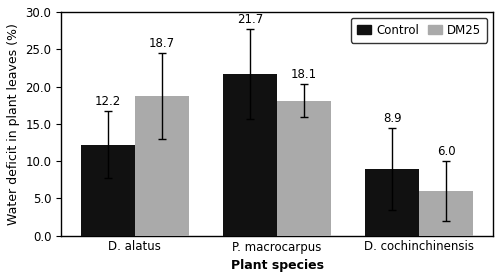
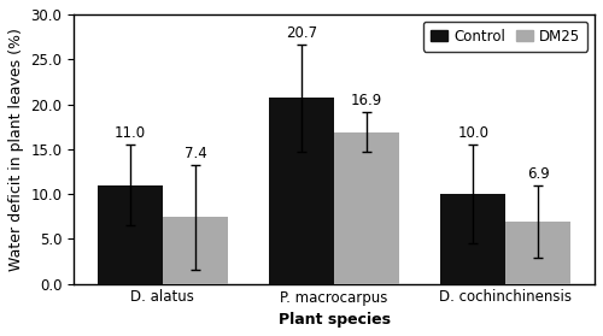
Control/D. alatus: 12.2 -> 11.0
DM25/D. alatus: 18.7 -> 7.4
Control/P. macrocarpus: 21.7 -> 20.7
DM25/P. macrocarpus: 18.1 -> 16.9
Control/D. cochinchinensis: 8.9 -> 10.0
DM25/D. cochinchinensis: 6.0 -> 6.9
